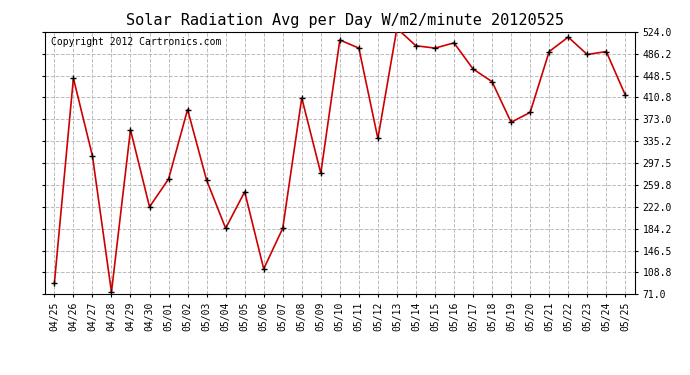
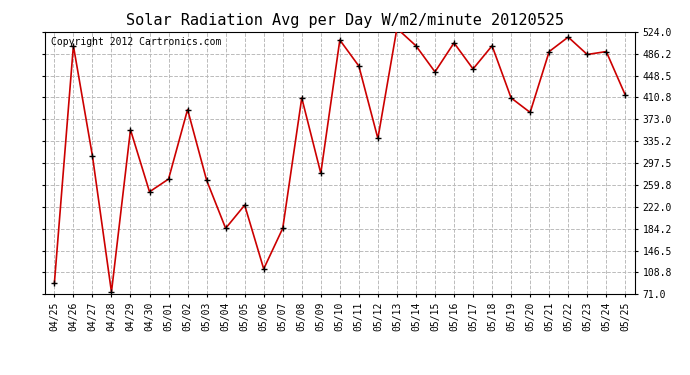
04/26: 444 -> 500
04/30: 222 -> 248
05/05: 248 -> 225
05/11: 496 -> 465
05/15: 496 -> 455
05/18: 438 -> 500
05/19: 368 -> 410
